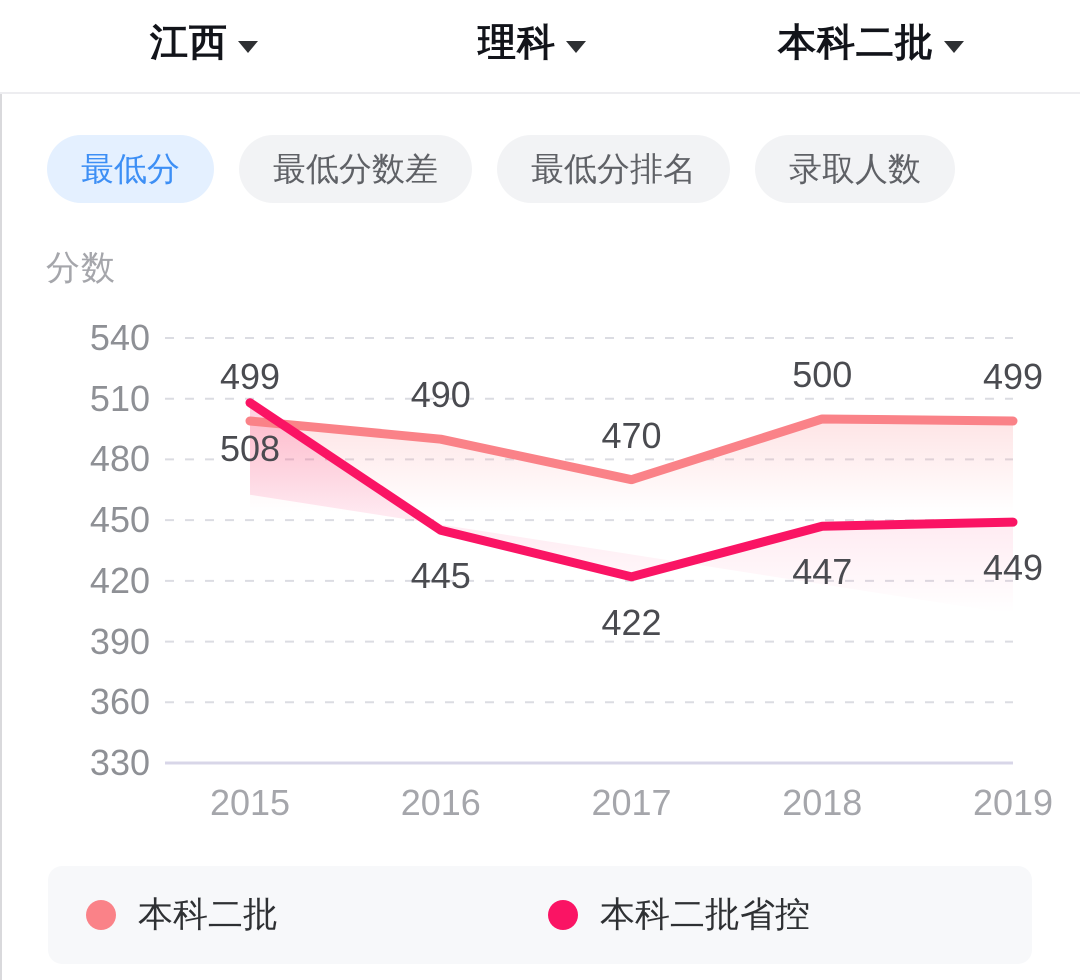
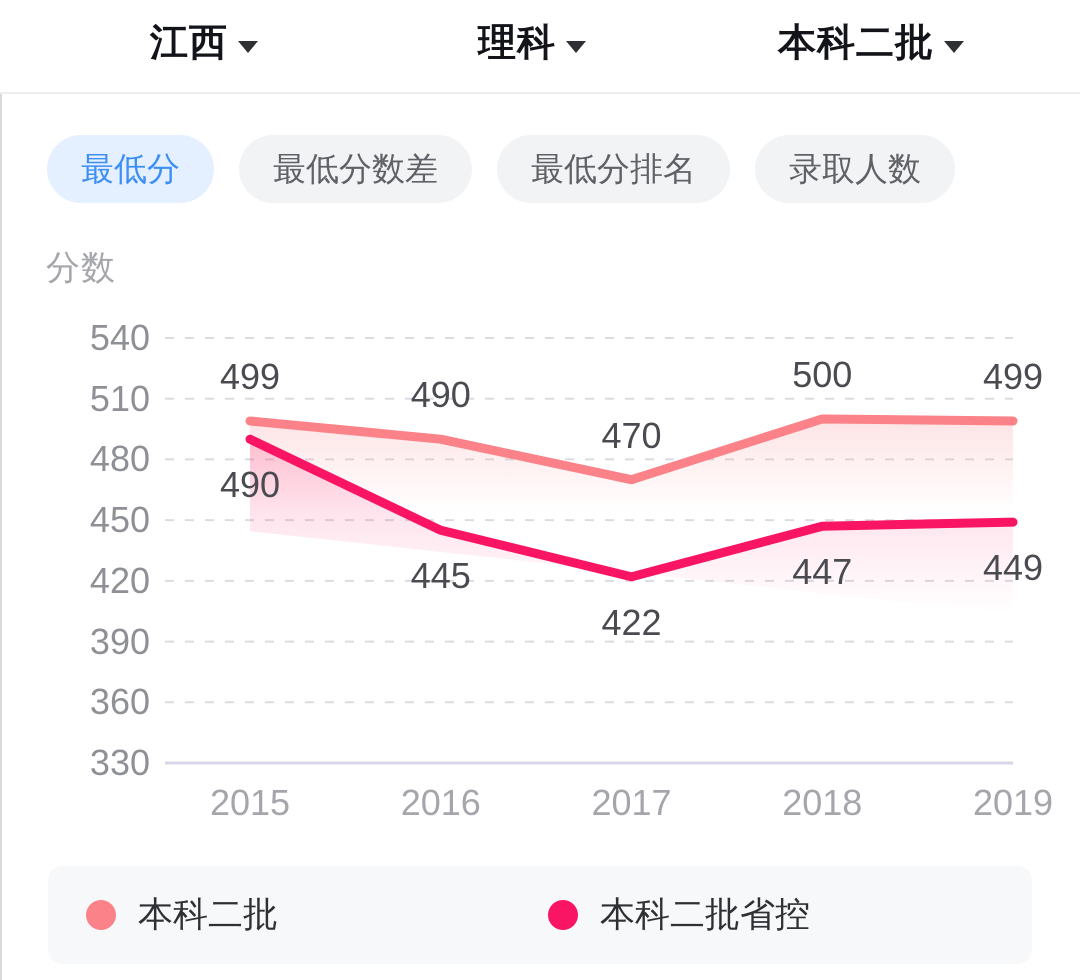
本科二批省控/2015: 508 -> 490
